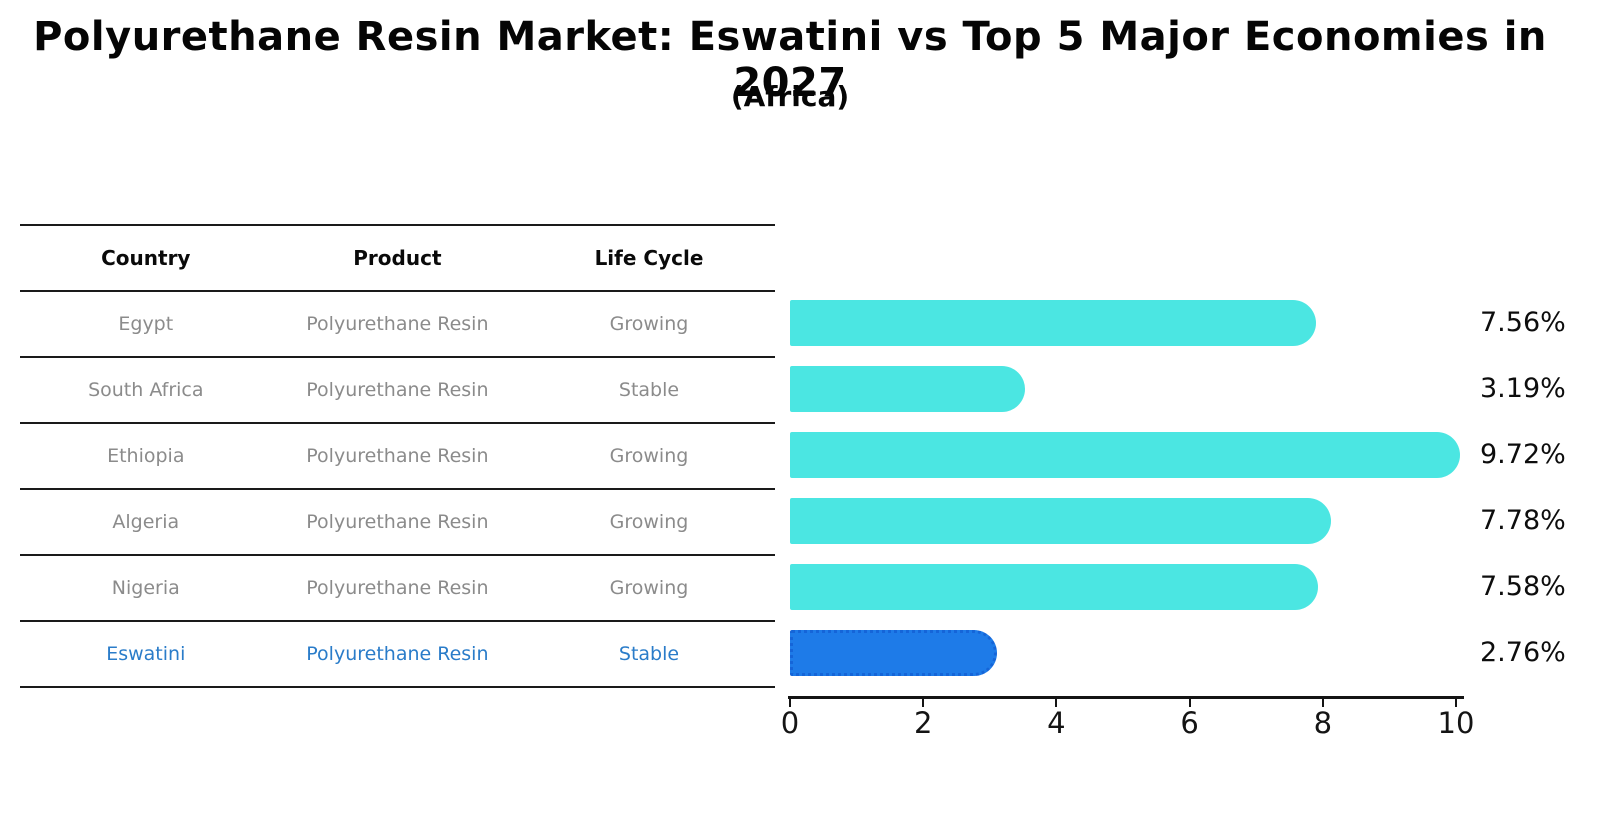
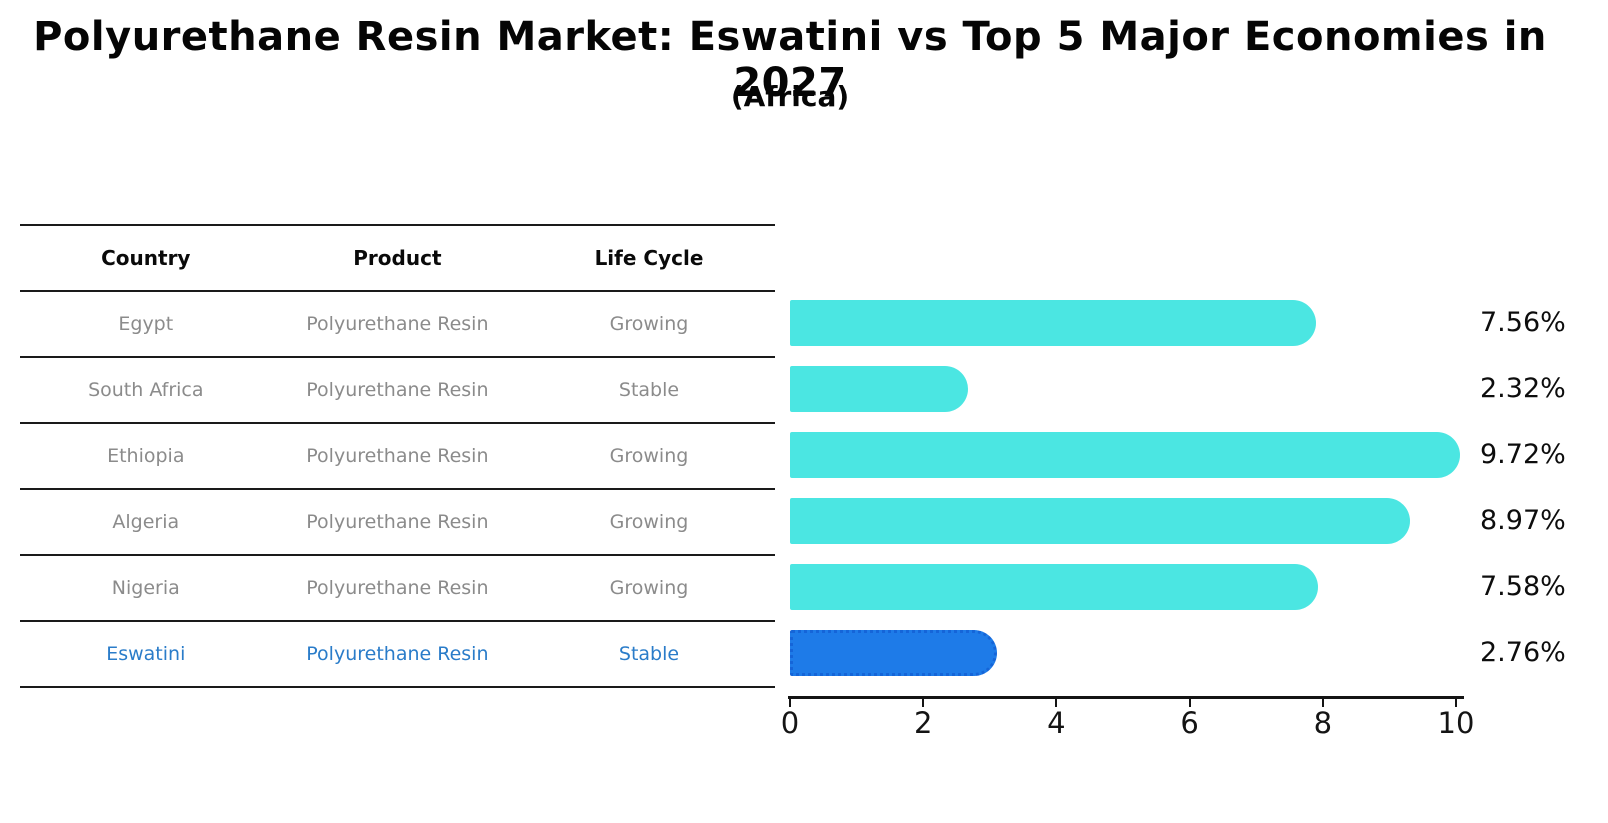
South Africa: 3.19% -> 2.32%
Algeria: 7.78% -> 8.97%
